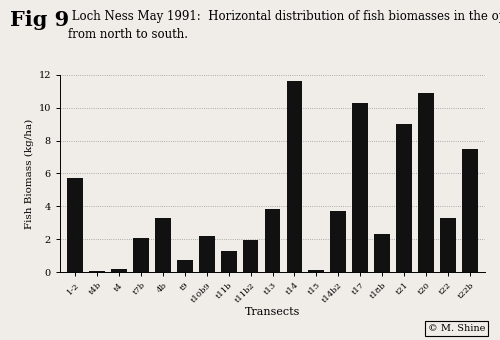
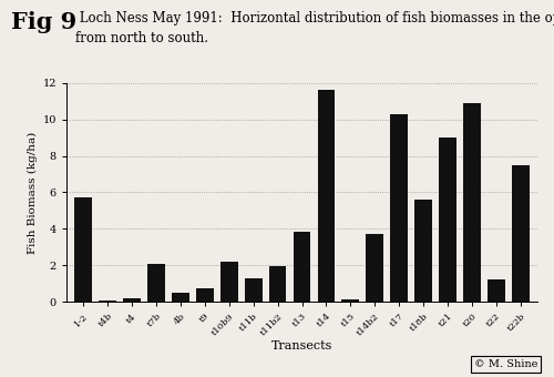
4b: 3.3 -> 0.5
t18b: 2.3 -> 5.6
t22: 3.3 -> 1.2
